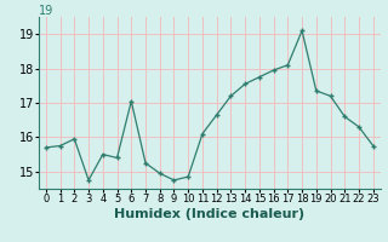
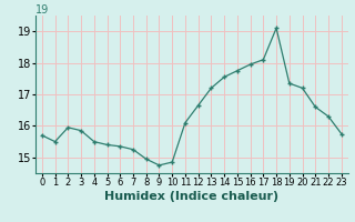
1: 15.75 -> 15.50
3: 14.75 -> 15.85
6: 17.05 -> 15.35
